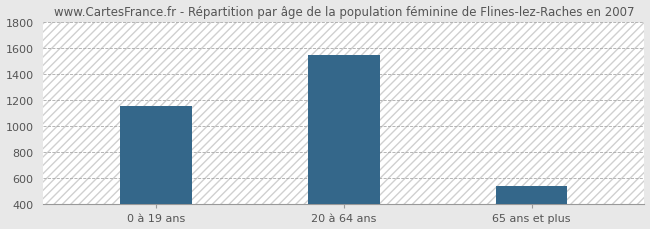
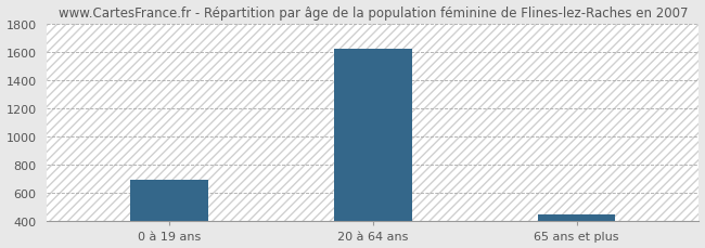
0 à 19 ans: 1150 -> 690
20 à 64 ans: 1540 -> 1620
65 ans et plus: 540 -> 450
